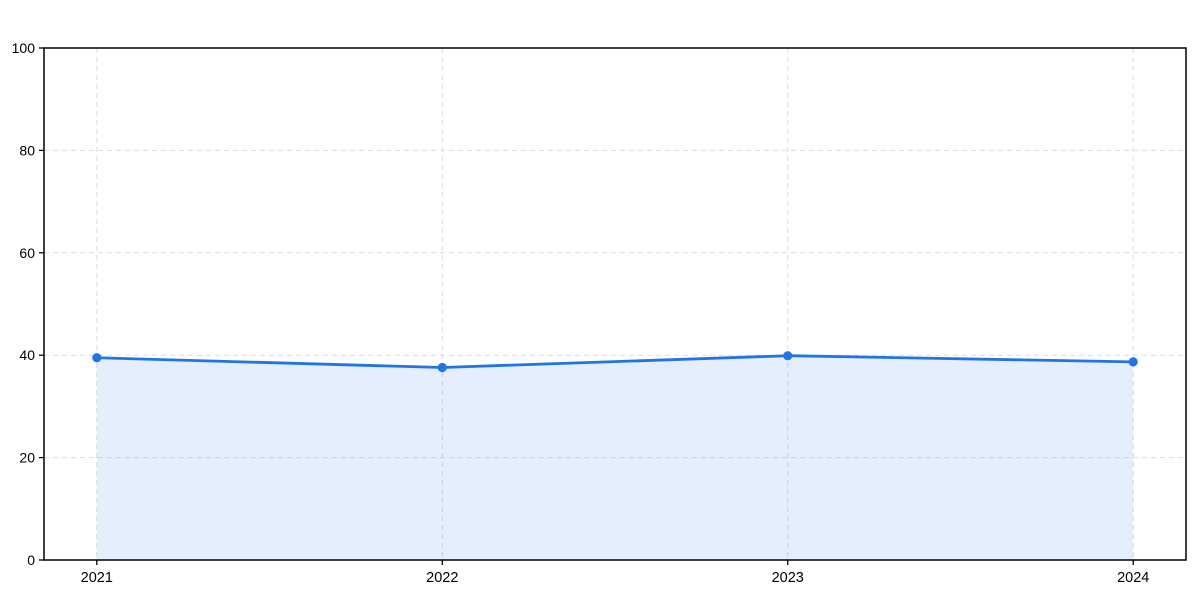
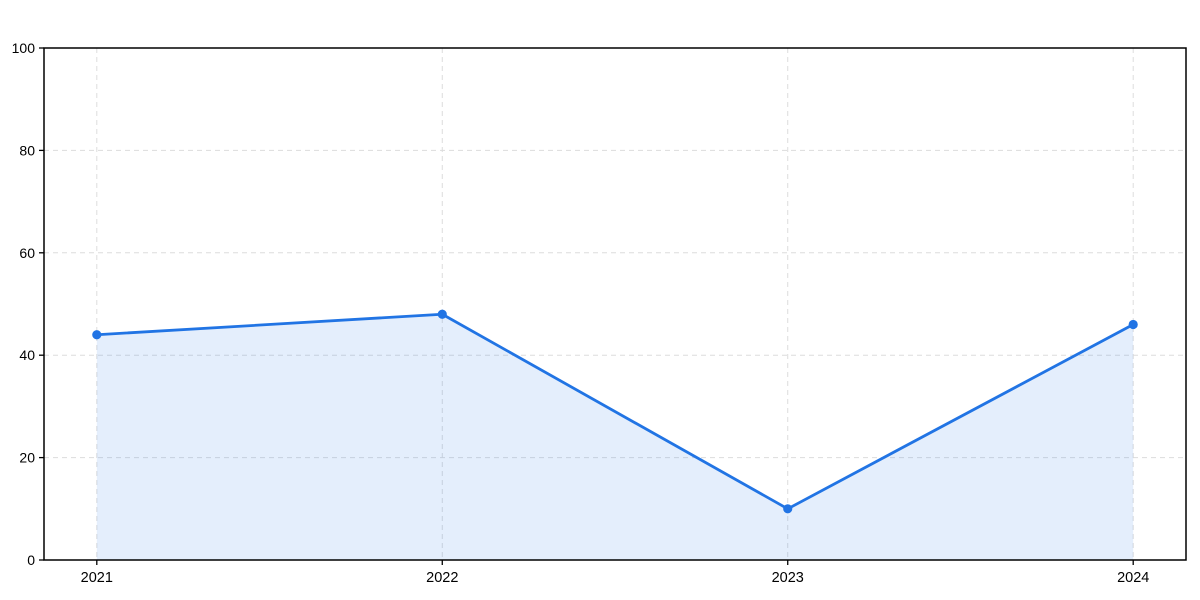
2021: 40 -> 44
2022: 38 -> 48
2023: 40 -> 10
2024: 39 -> 46
